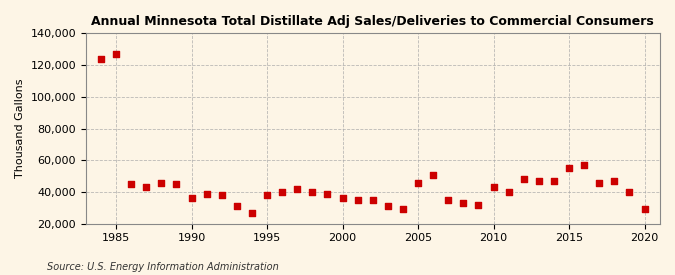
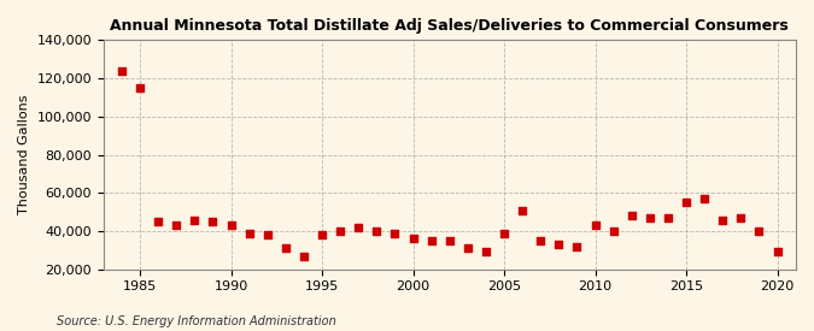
1985: 127,000 -> 115,000
1990: 36,000 -> 43,000
2005: 46,000 -> 39,000
